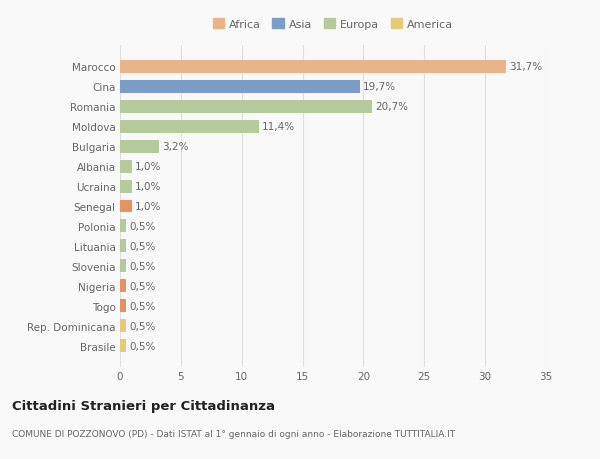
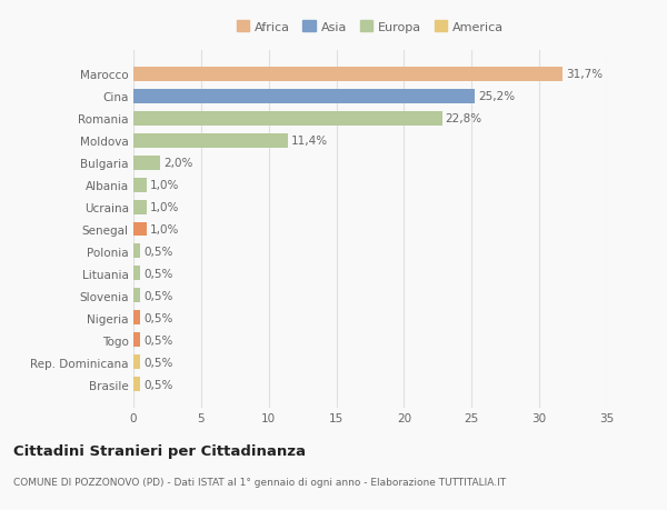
Cina: 19,7% -> 25,2%
Romania: 20,7% -> 22,8%
Bulgaria: 3,2% -> 2,0%
